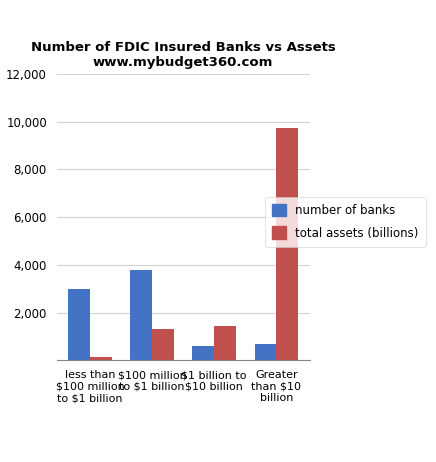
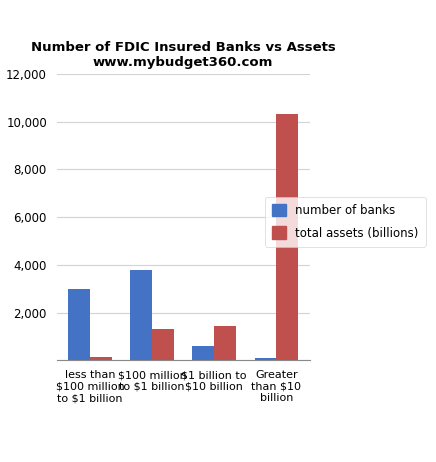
number of banks/Greater than $10 billion: 700 -> 100
total assets (billions)/Greater than $10 billion: 9,750 -> 10,300
